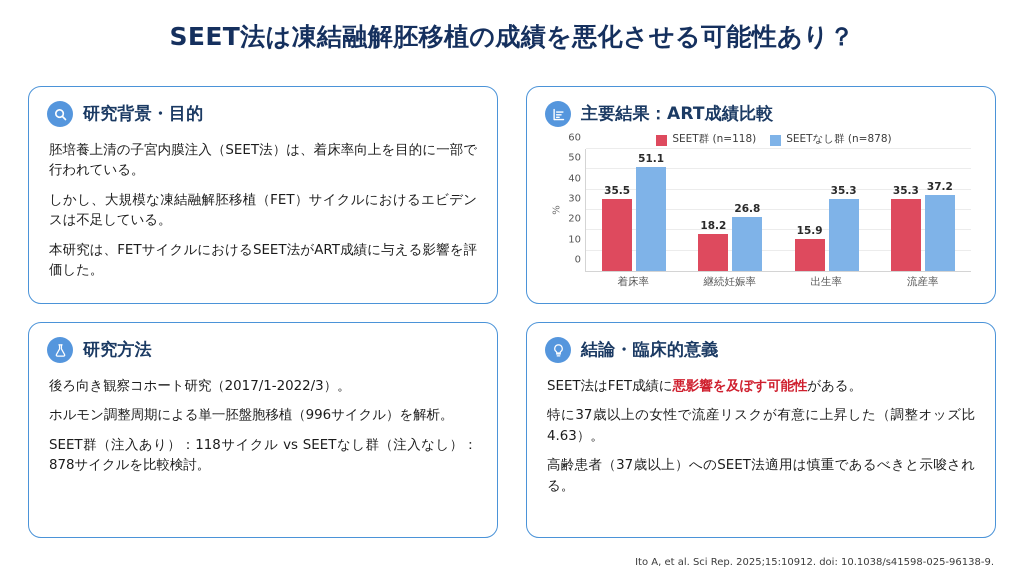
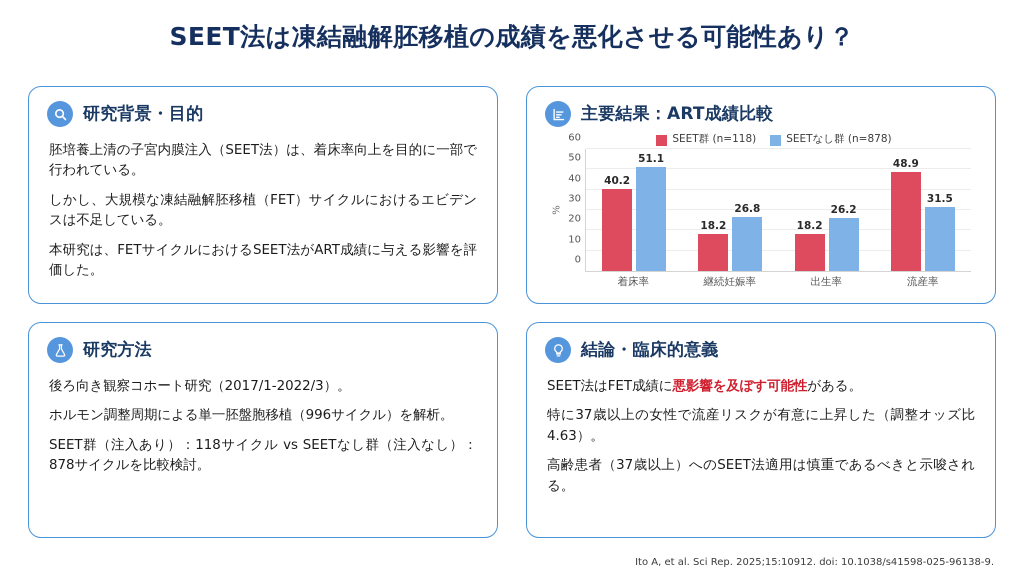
SEET群 (n=118)/着床率: 35.5 -> 40.2
SEET群 (n=118)/出生率: 15.9 -> 18.2
SEETなし群 (n=878)/出生率: 35.3 -> 26.2
SEET群 (n=118)/流産率: 35.3 -> 48.9
SEETなし群 (n=878)/流産率: 37.2 -> 31.5
